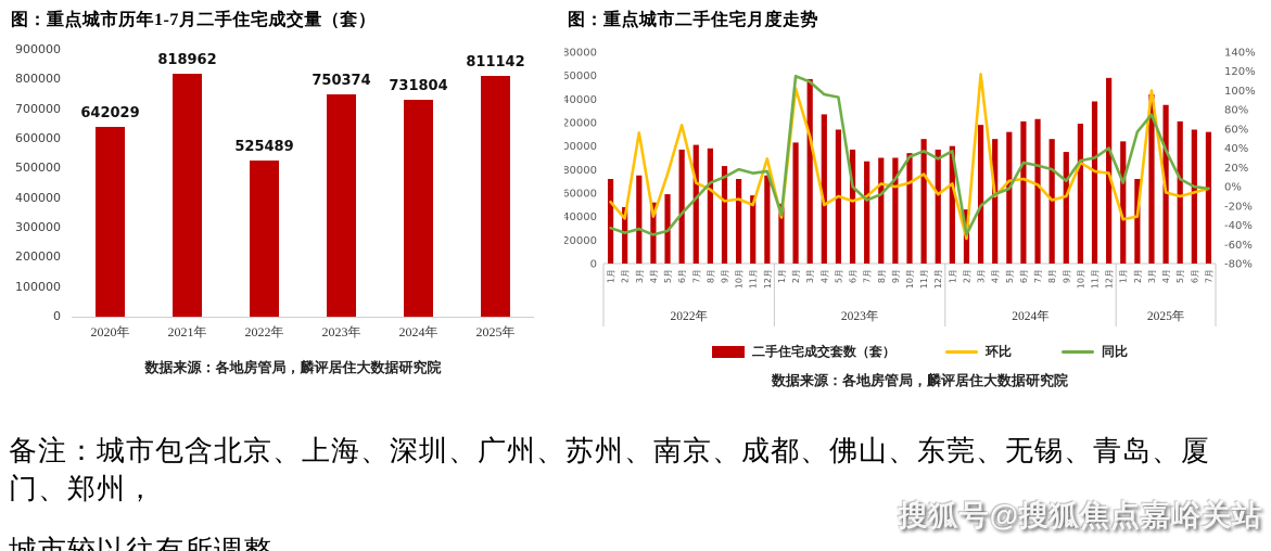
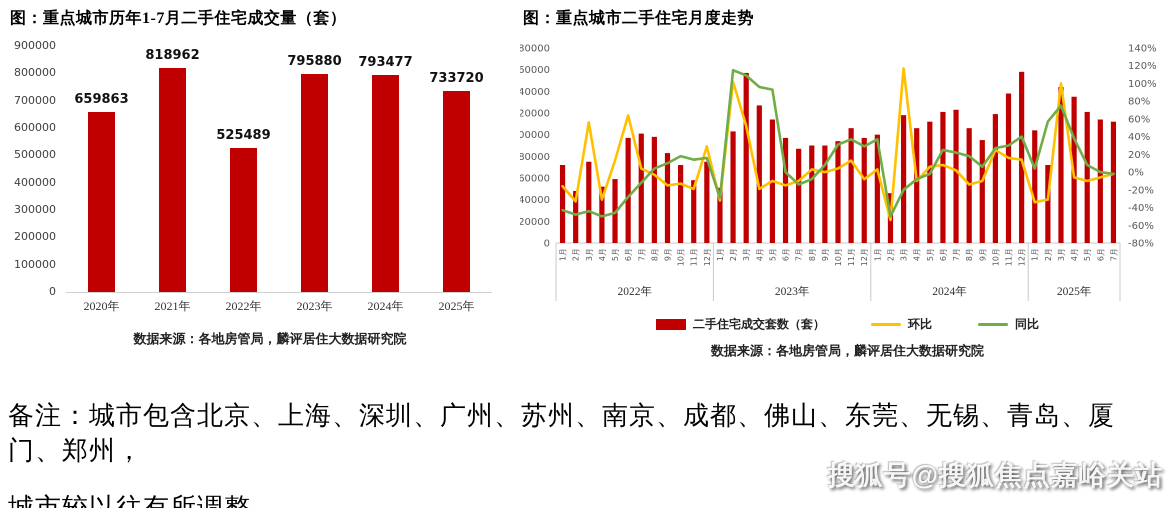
图：重点城市历年1-7月二手住宅成交量（套）/2020年: 642029 -> 659863
图：重点城市历年1-7月二手住宅成交量（套）/2023年: 750374 -> 795880
图：重点城市历年1-7月二手住宅成交量（套）/2024年: 731804 -> 793477
图：重点城市历年1-7月二手住宅成交量（套）/2025年: 811142 -> 733720
